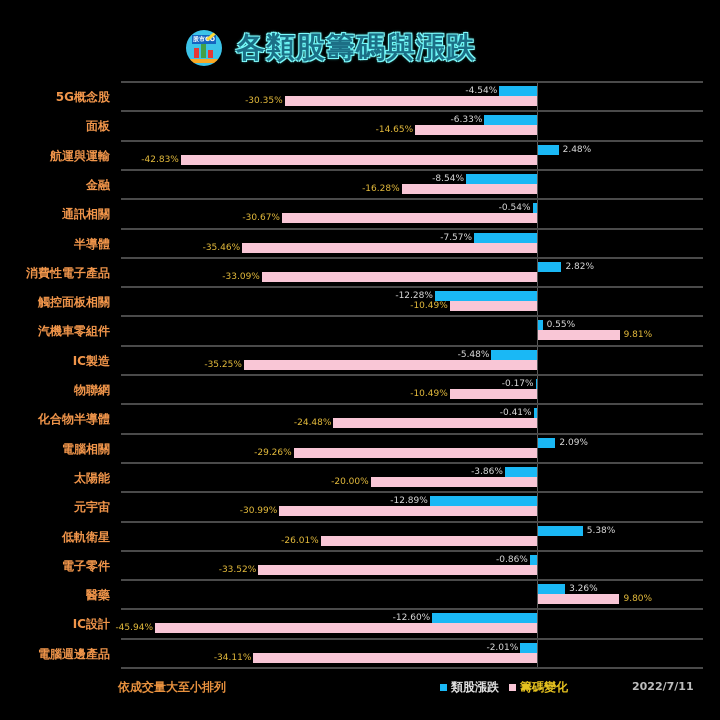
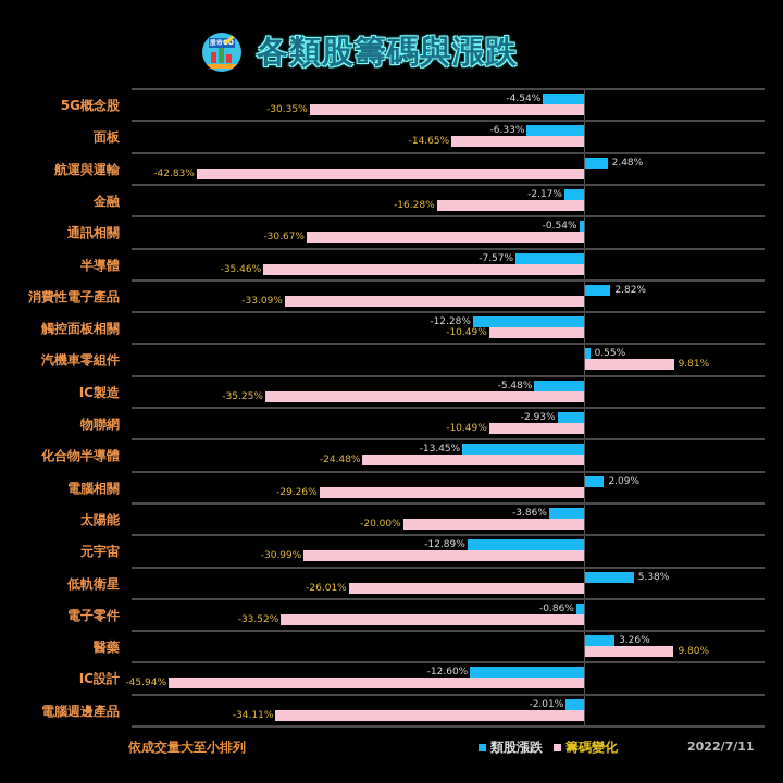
類股漲跌/金融: -8.54% -> -2.17%
類股漲跌/物聯網: -0.17% -> -2.93%
類股漲跌/化合物半導體: -0.41% -> -13.45%
